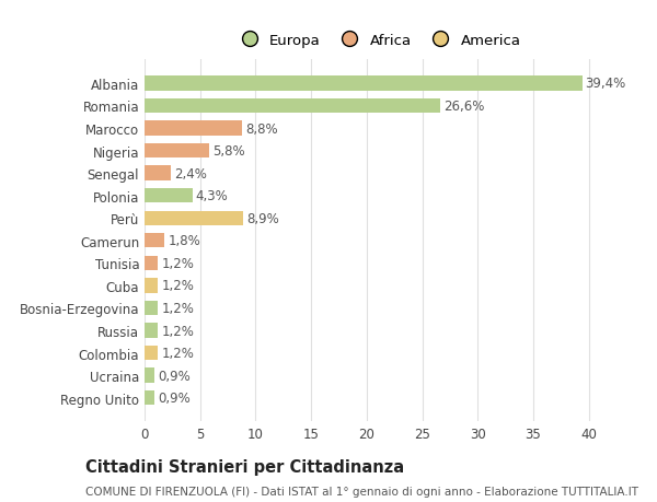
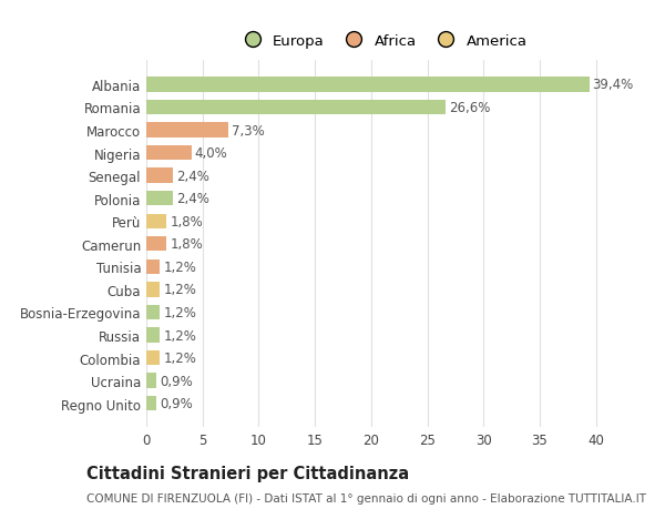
Marocco: 8,8% -> 7,3%
Nigeria: 5,8% -> 4,0%
Polonia: 4,3% -> 2,4%
Perù: 8,9% -> 1,8%
